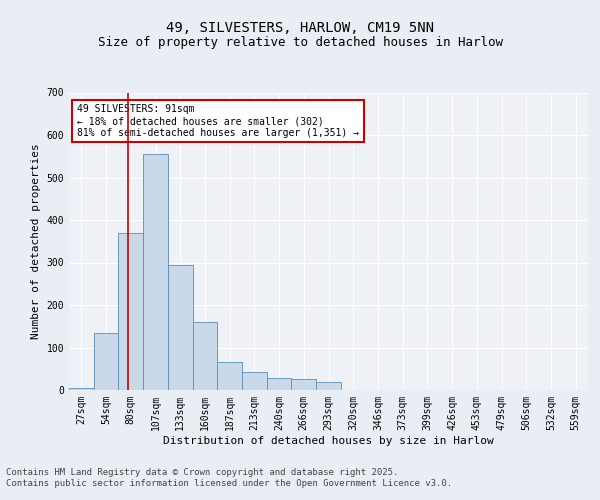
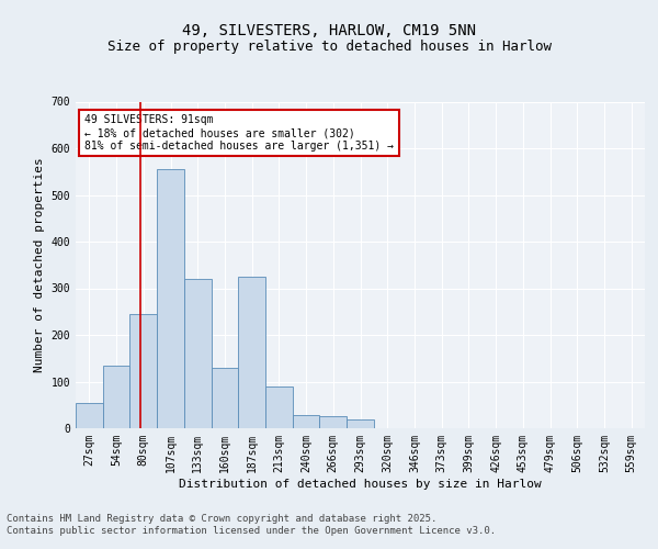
27sqm: 5 -> 55
80sqm: 370 -> 245
133sqm: 295 -> 320
160sqm: 160 -> 130
187sqm: 65 -> 325
213sqm: 42 -> 90
